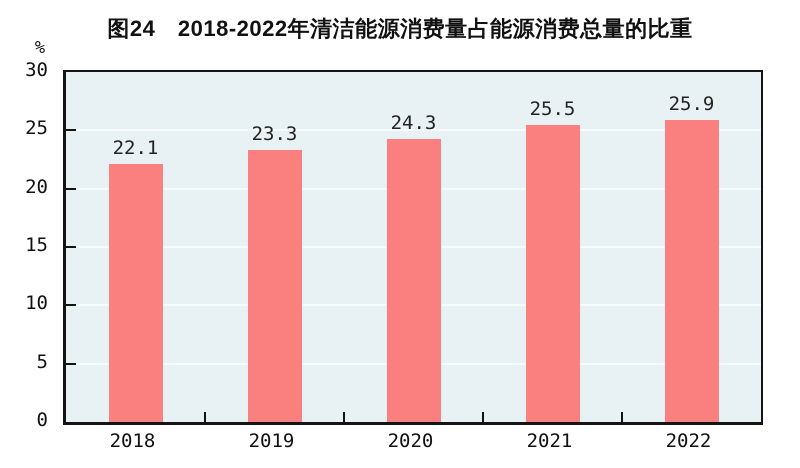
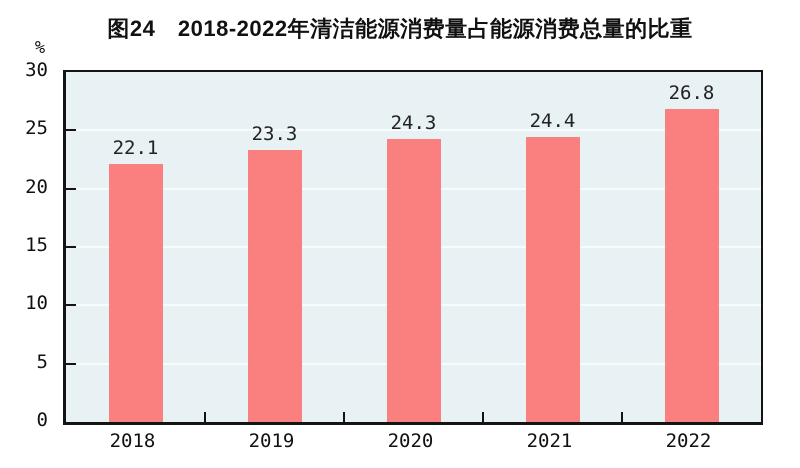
2021: 25.5 -> 24.4
2022: 25.9 -> 26.8
